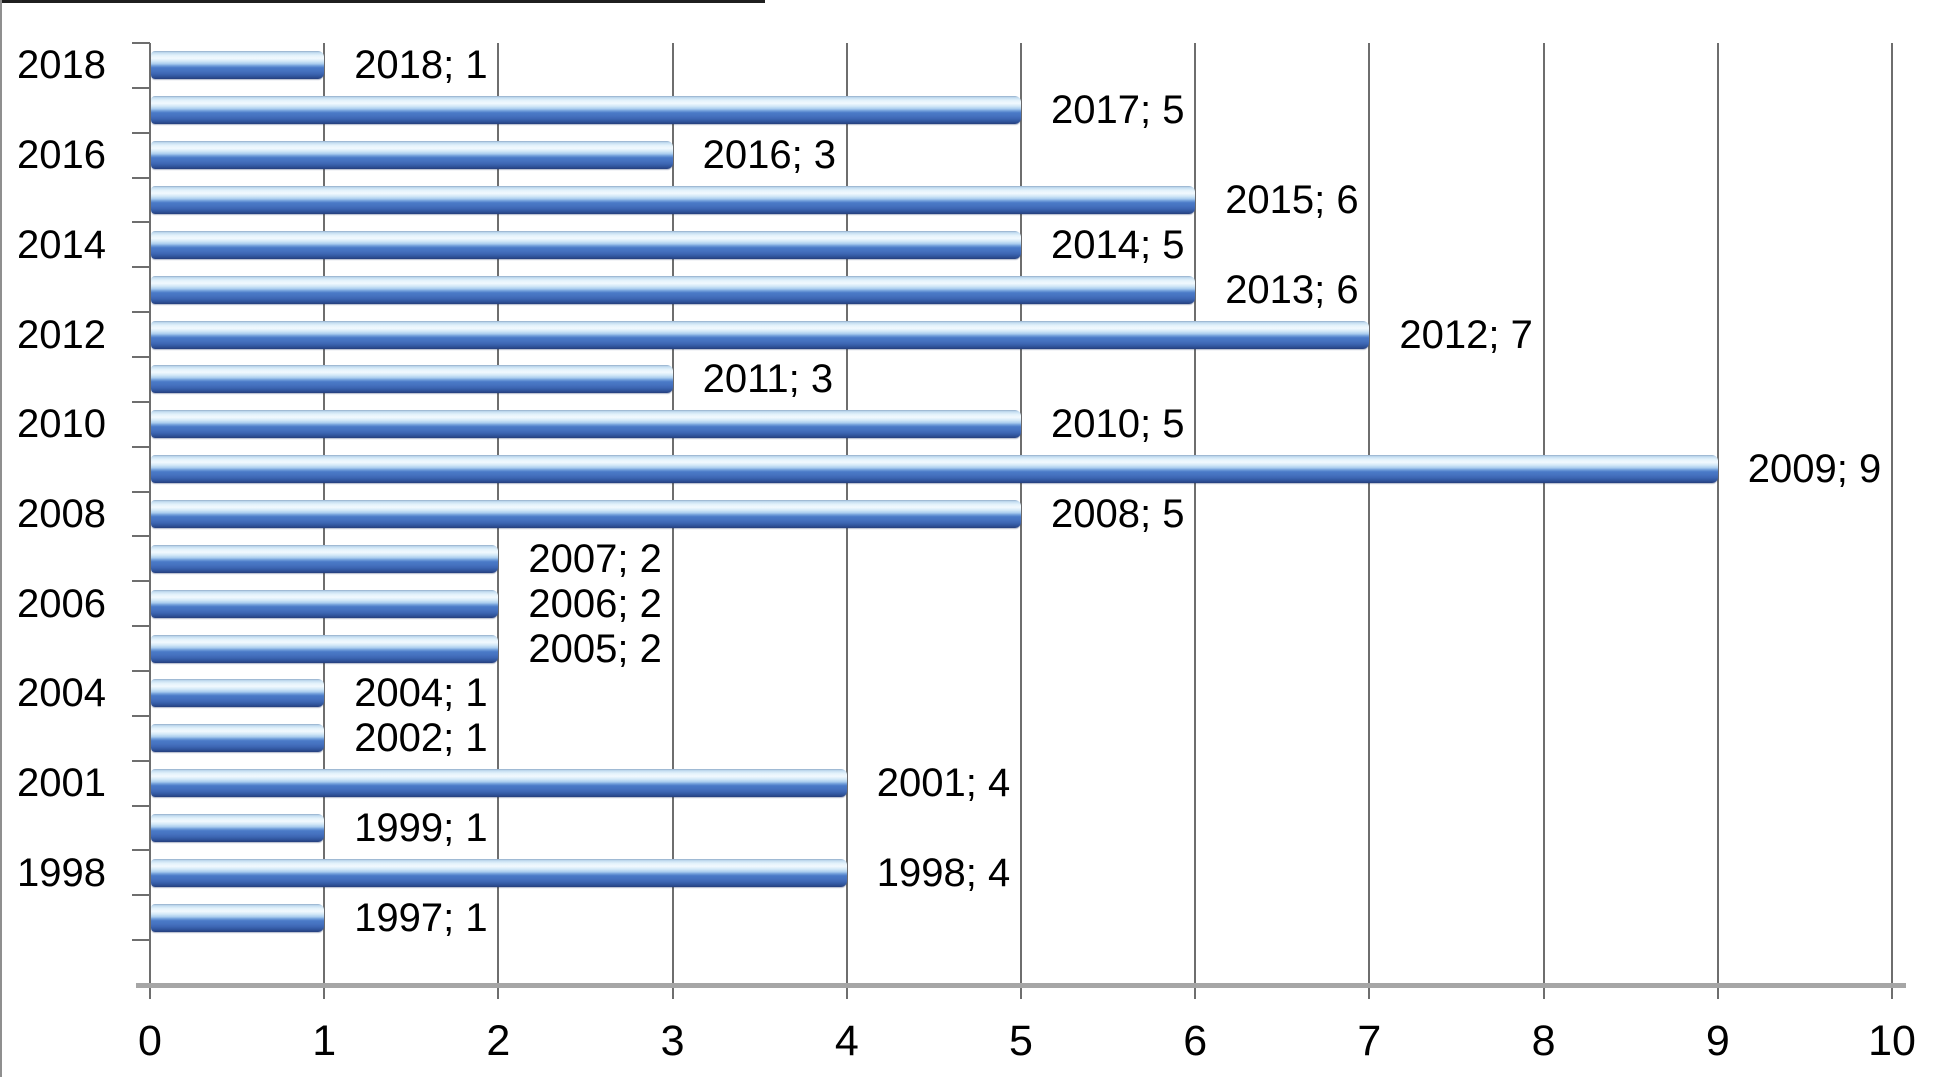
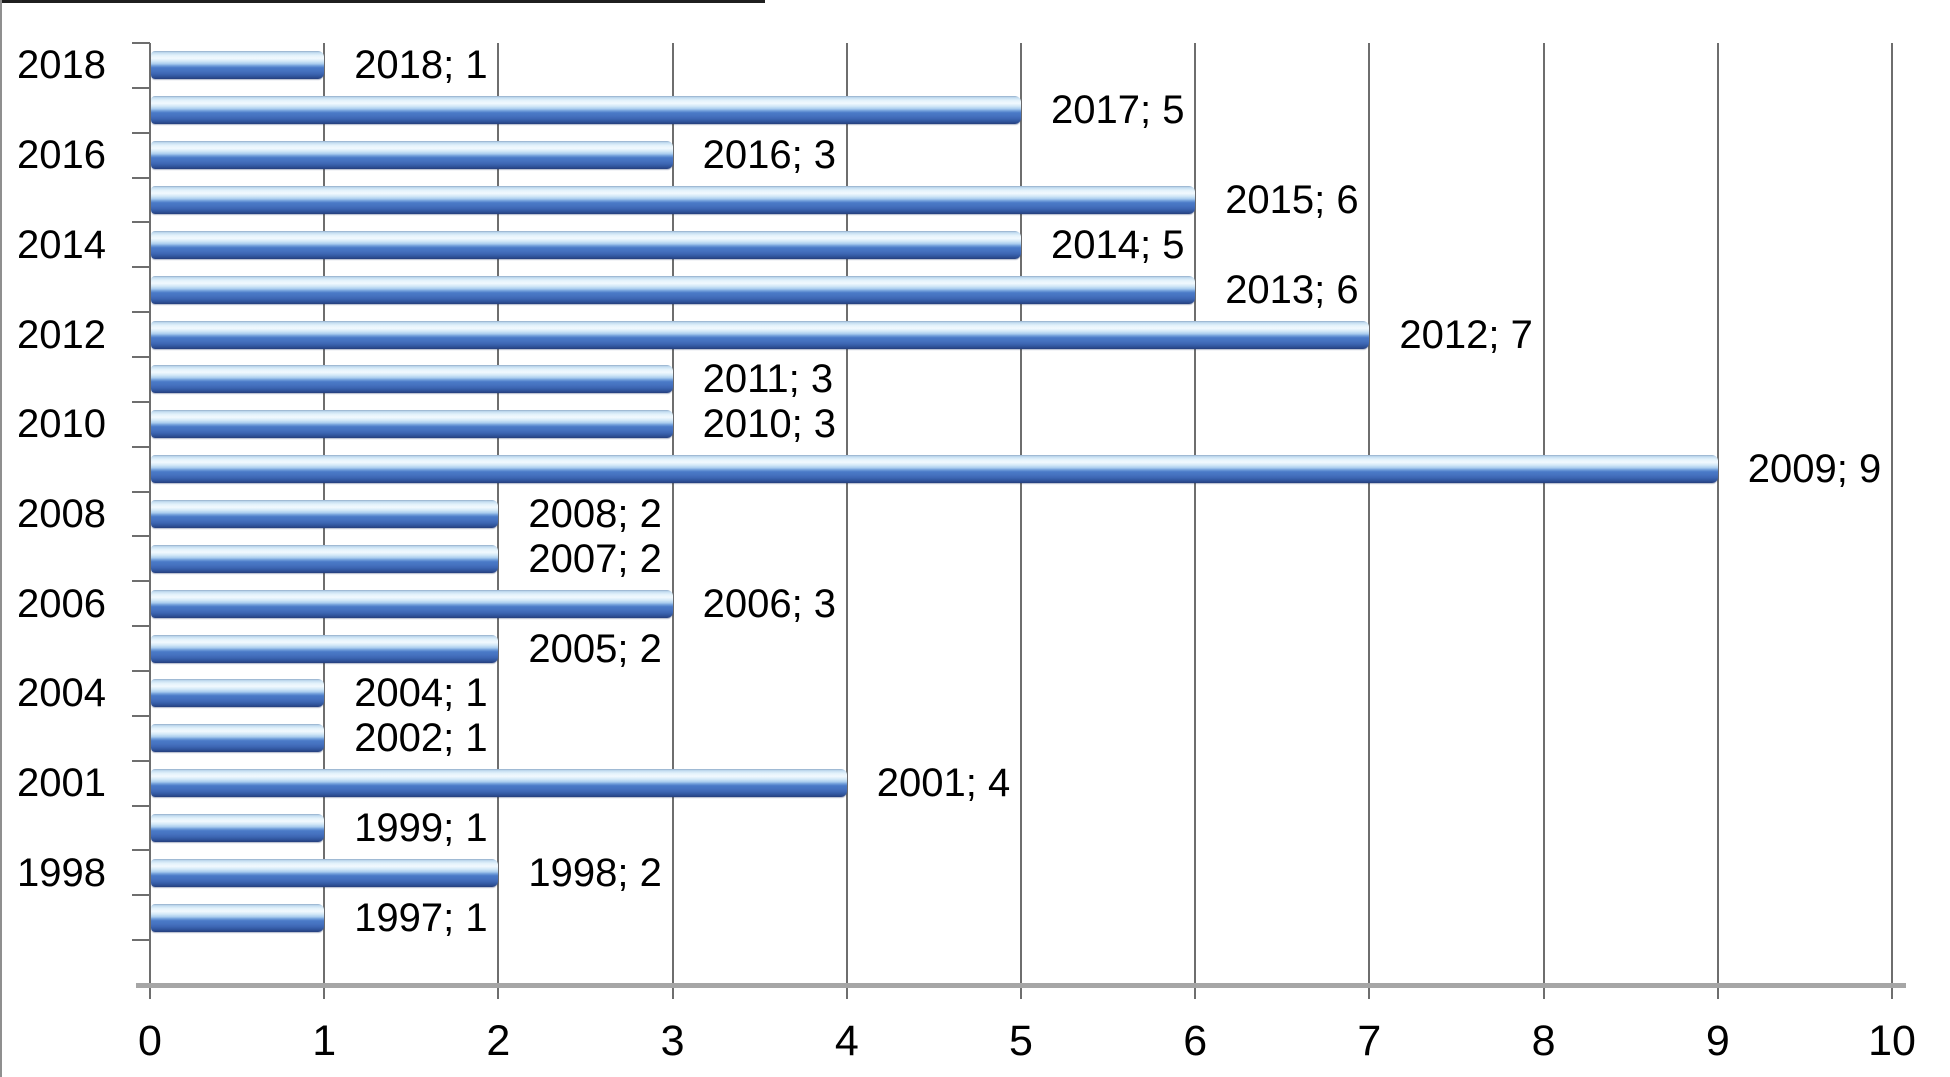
2010: 5 -> 3
2008: 5 -> 2
2006: 2 -> 3
1998: 4 -> 2
